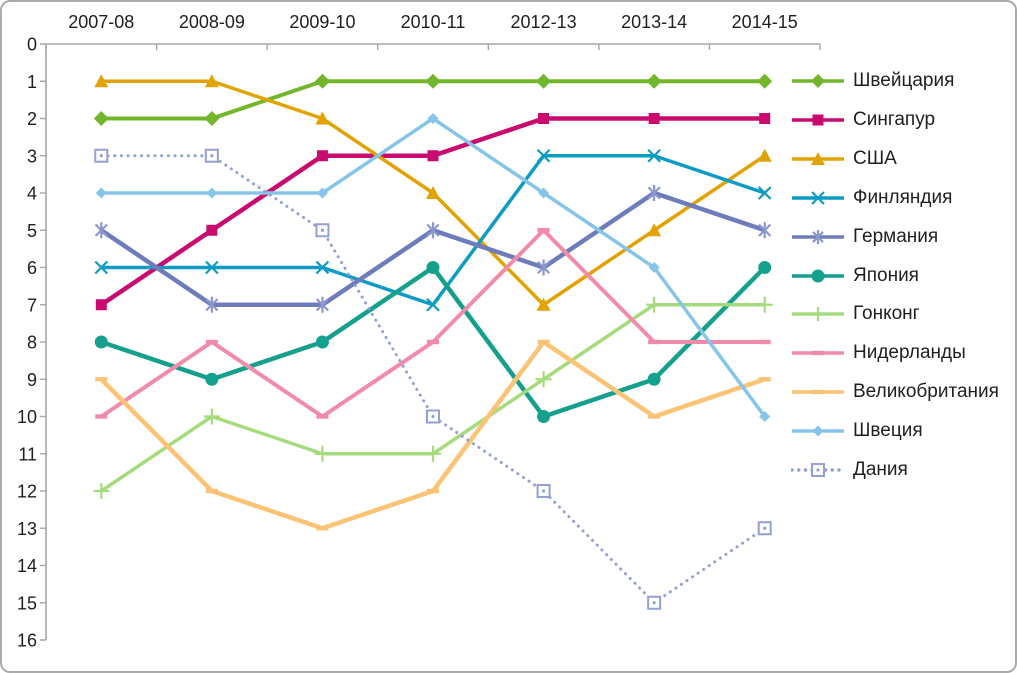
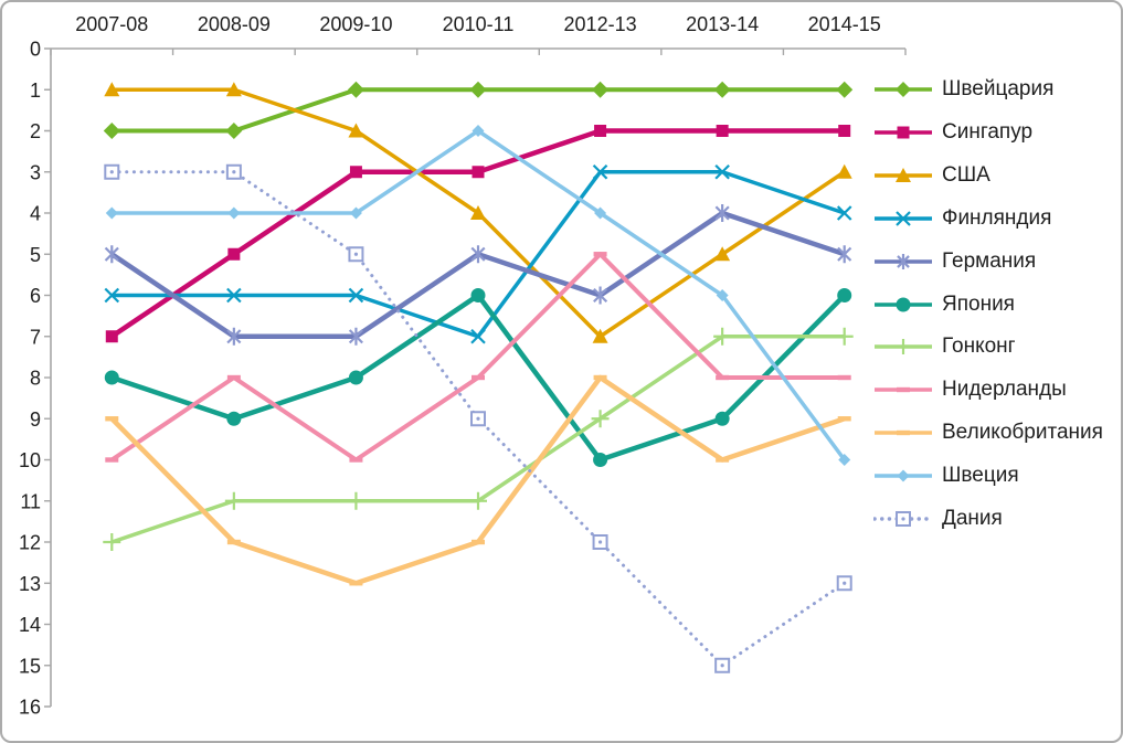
Гонконг/2008-09: 10 -> 11
Дания/2010-11: 10 -> 9
